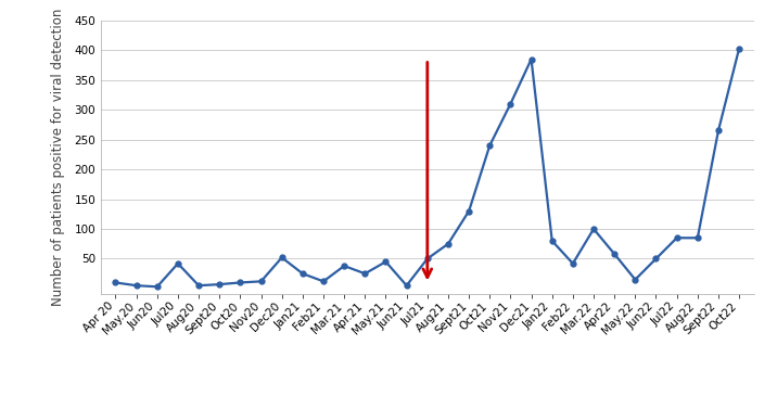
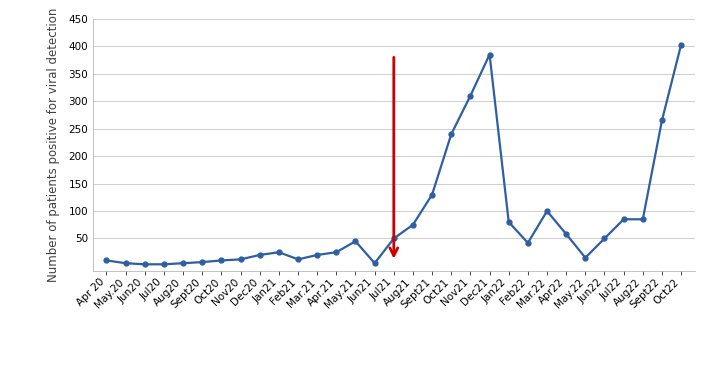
Jul20: 42 -> 3
Dec20: 52 -> 20
Mar.21: 38 -> 20
